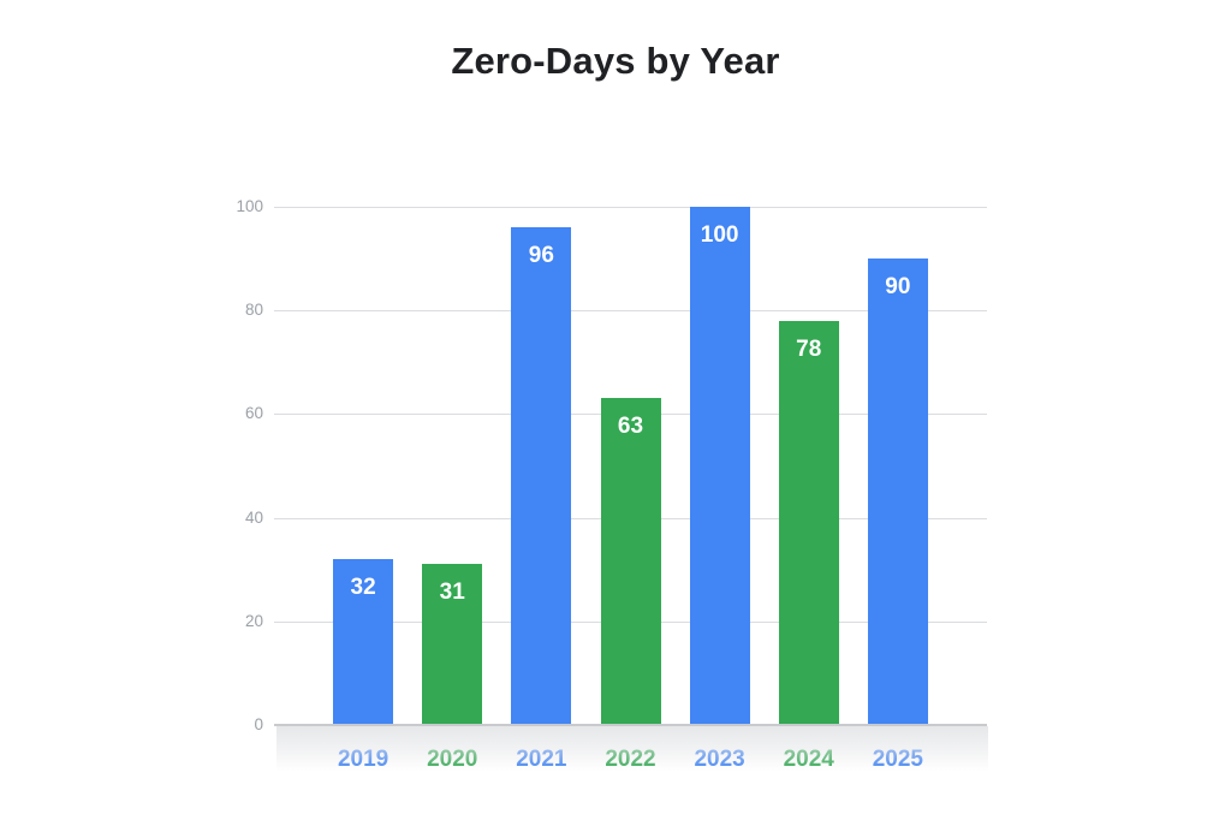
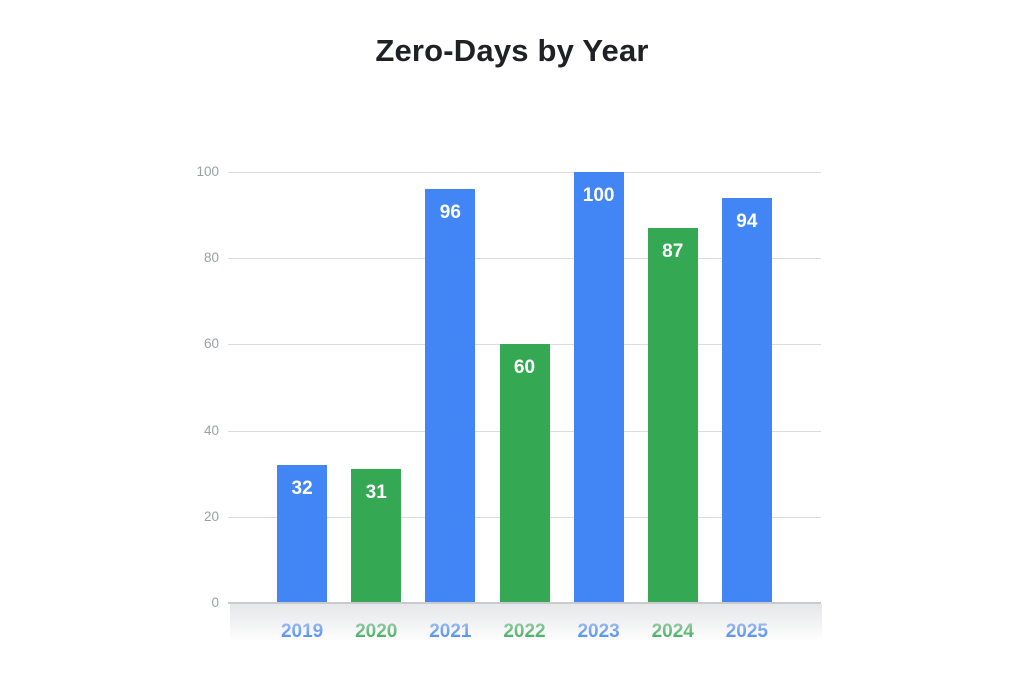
2022: 63 -> 60
2024: 78 -> 87
2025: 90 -> 94
